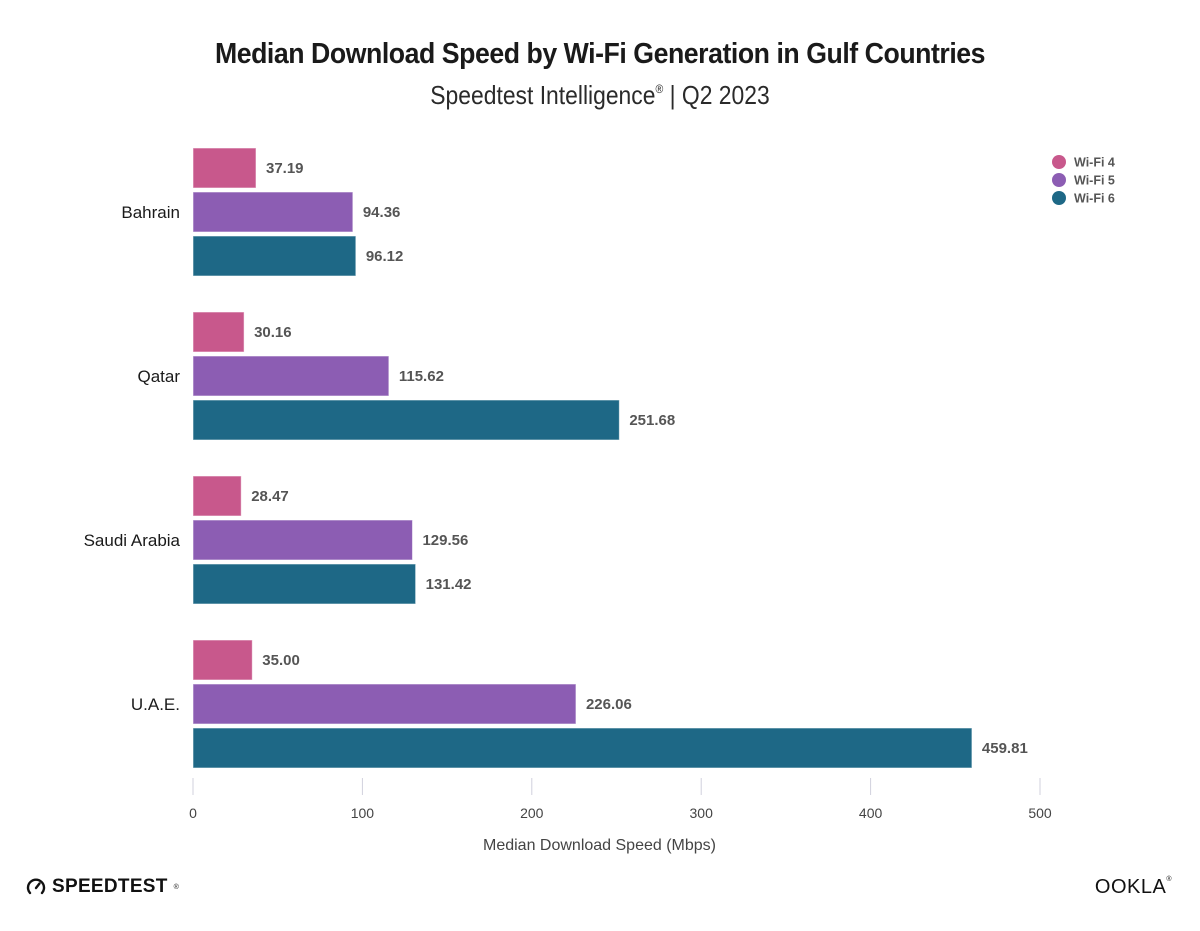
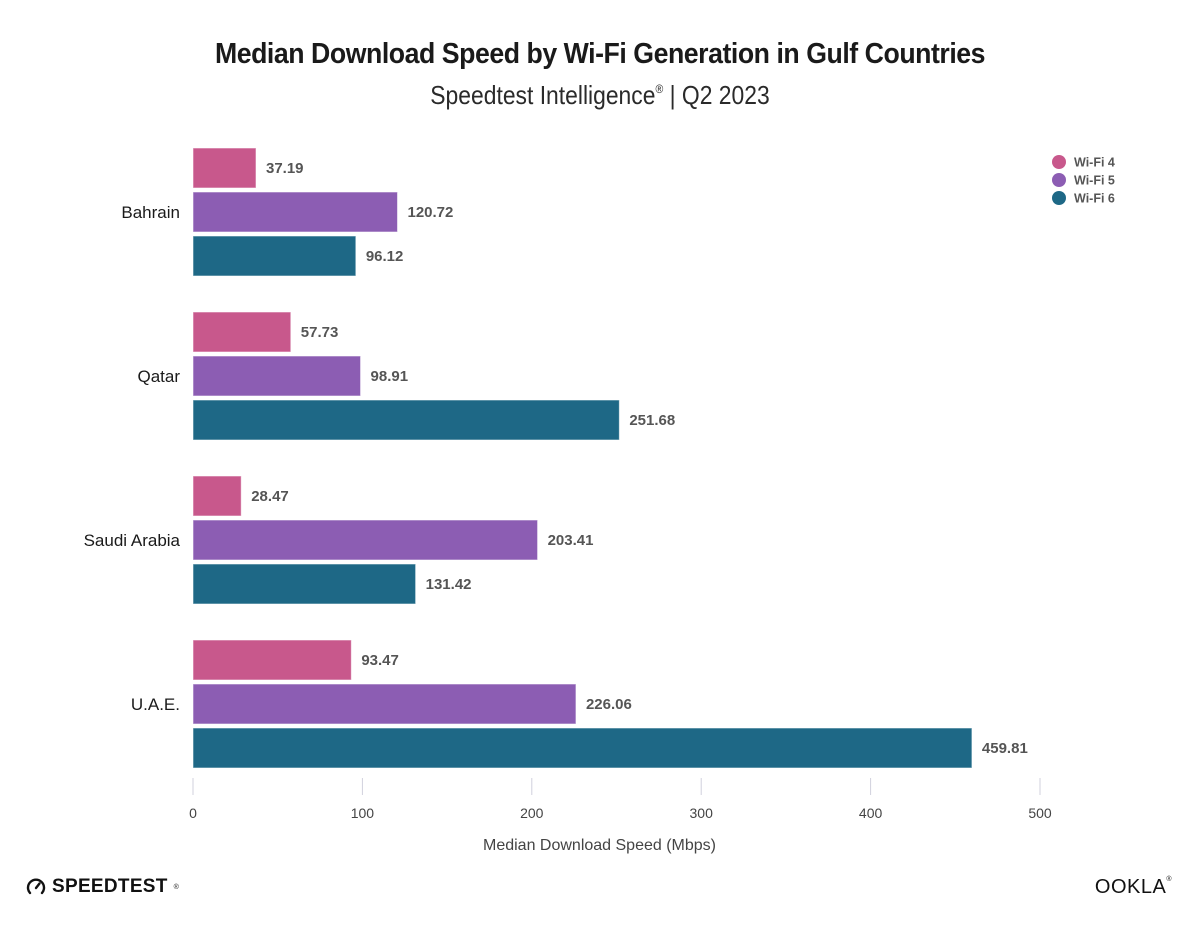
Wi-Fi 5/Bahrain: 94.36 -> 120.72
Wi-Fi 4/Qatar: 30.16 -> 57.73
Wi-Fi 5/Qatar: 115.62 -> 98.91
Wi-Fi 5/Saudi Arabia: 129.56 -> 203.41
Wi-Fi 4/U.A.E.: 35.00 -> 93.47
